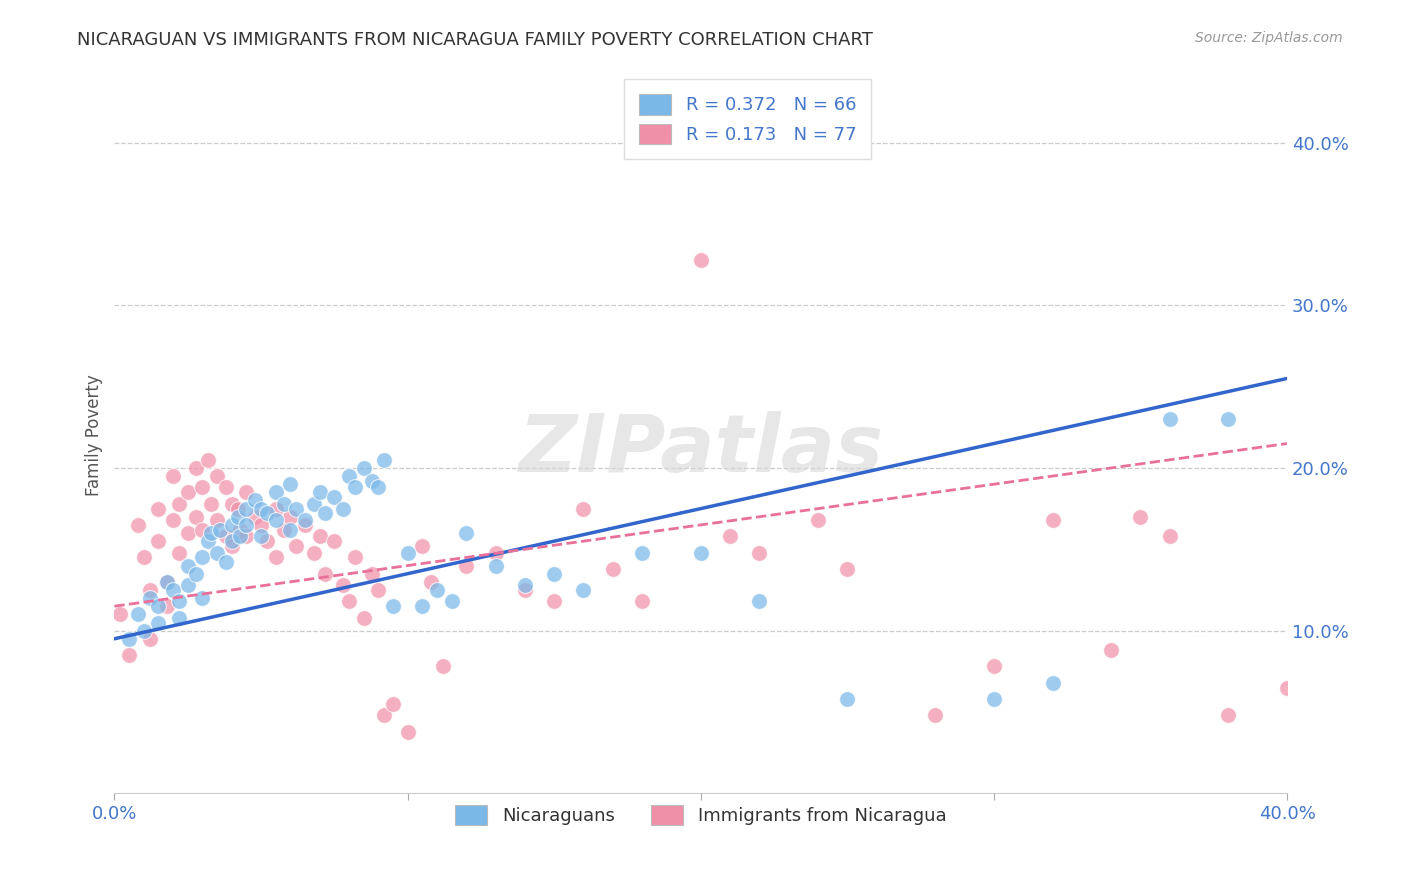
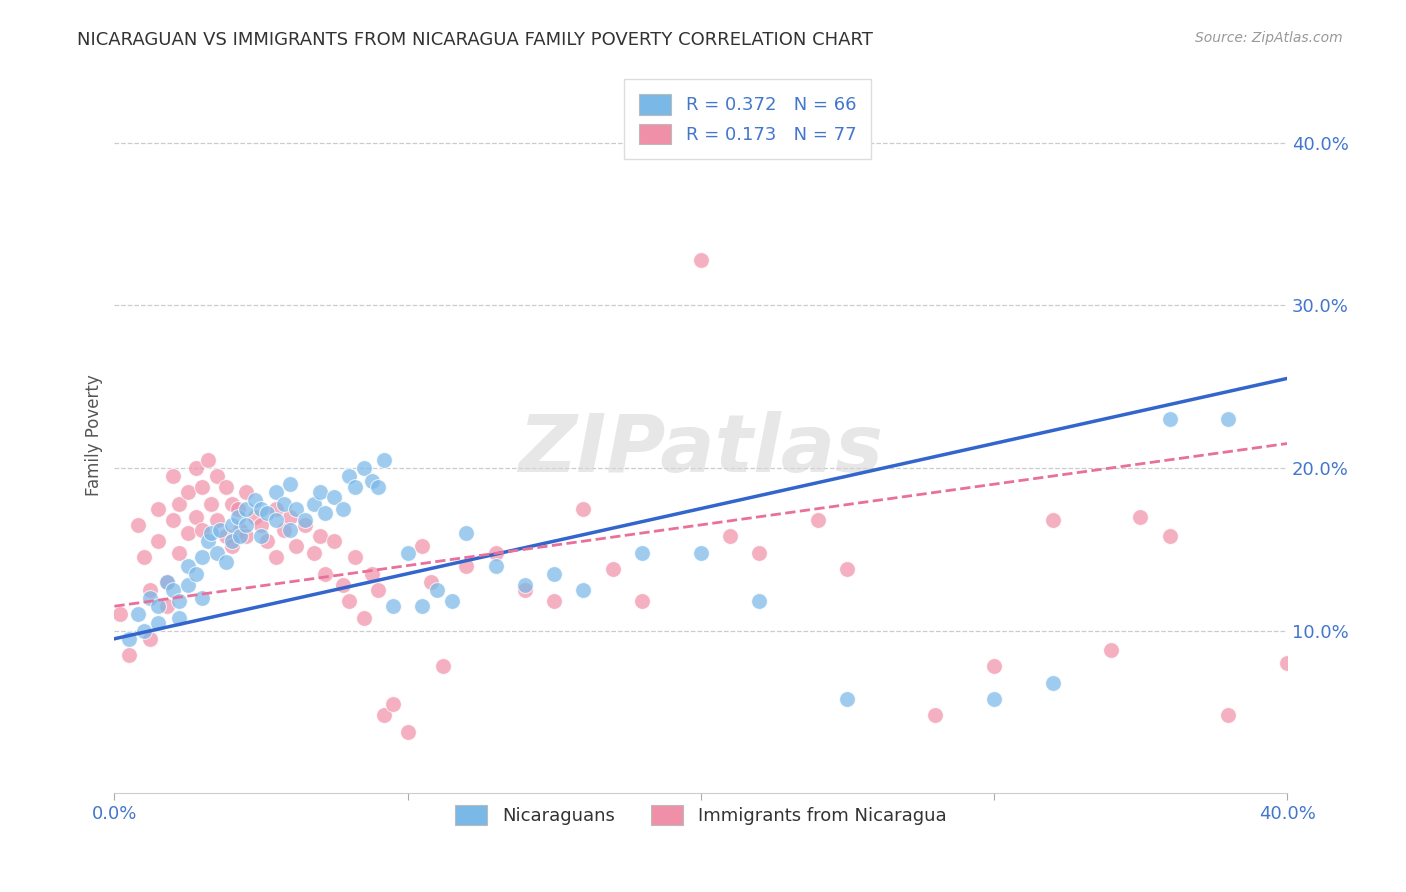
Immigrants from Nicaragua/40.0%: 6.5% -> 8.0%
